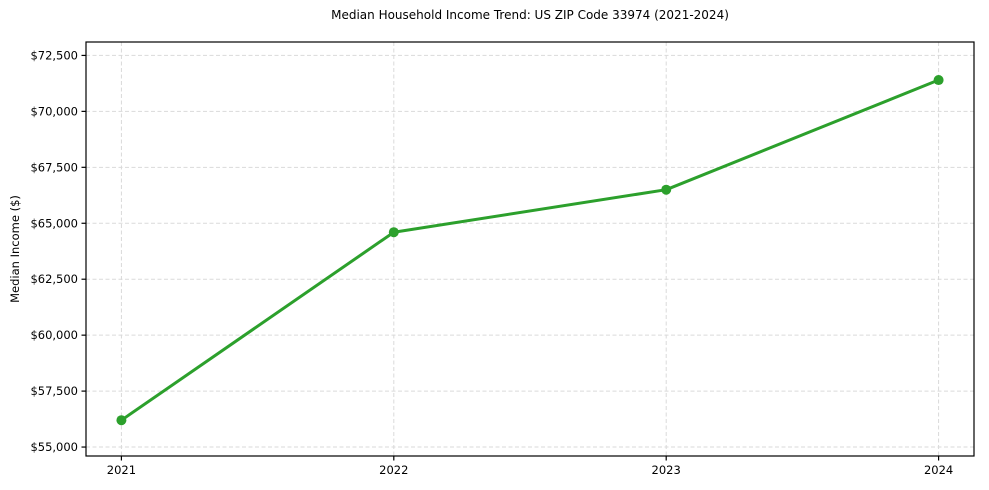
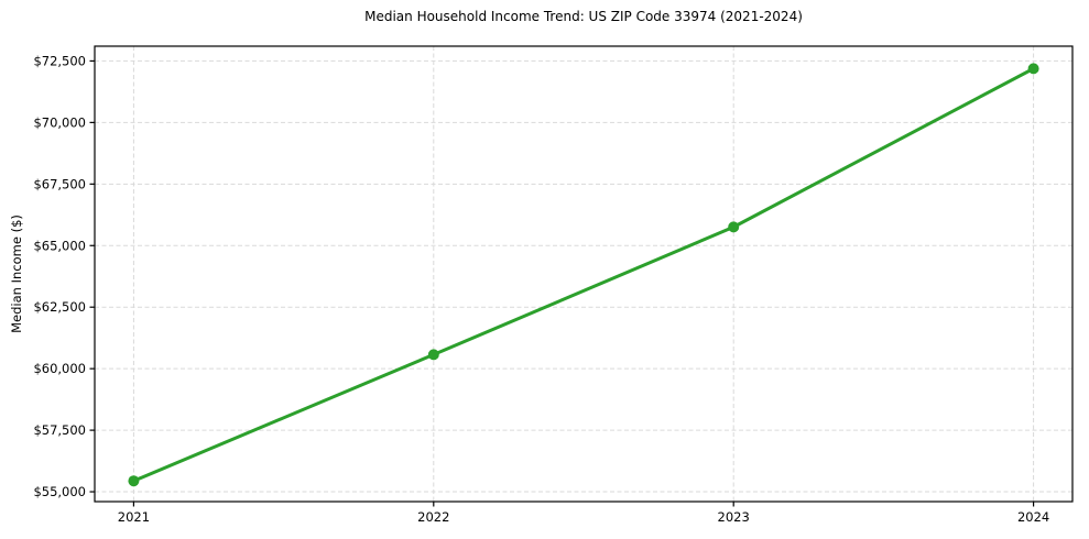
2021: $56200 -> $55400
2022: $64600 -> $60600
2023: $66500 -> $65800
2024: $71400 -> $72200
